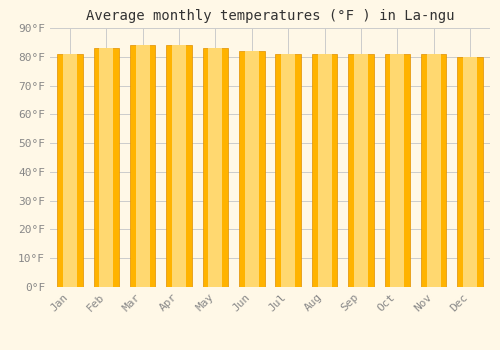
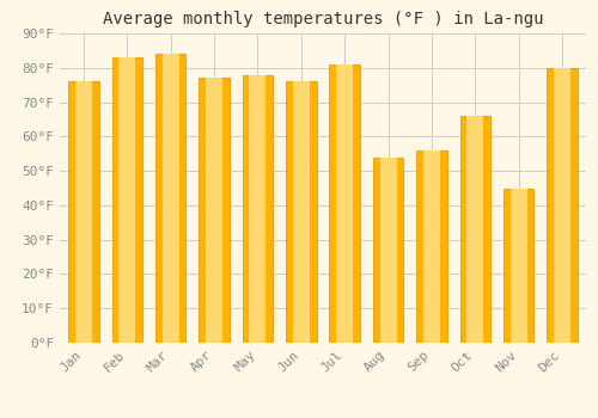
Jan: 81°F -> 76°F
Apr: 84°F -> 77°F
May: 83°F -> 78°F
Jun: 82°F -> 76°F
Aug: 81°F -> 54°F
Sep: 81°F -> 56°F
Oct: 81°F -> 66°F
Nov: 81°F -> 45°F
